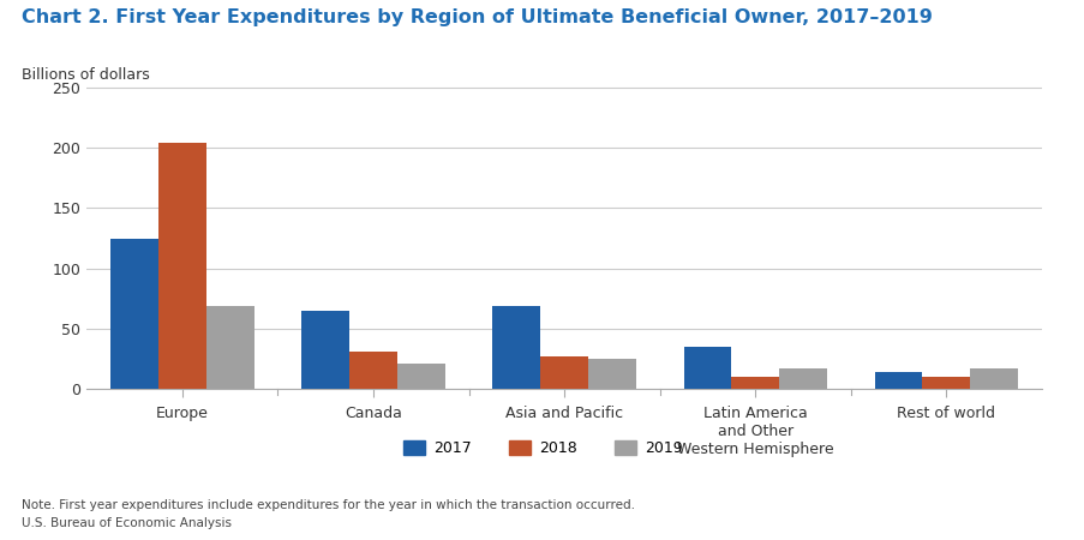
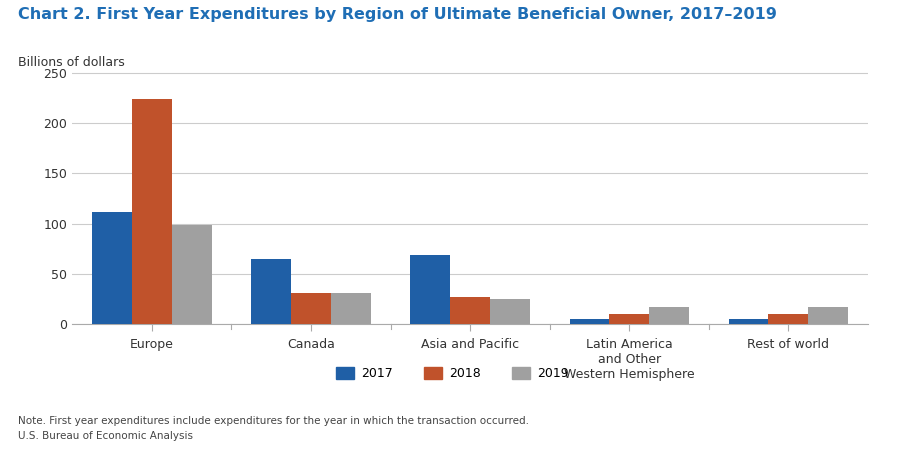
2017/Europe: 125 -> 112
2018/Europe: 204 -> 224
2019/Europe: 69 -> 99
2019/Canada: 21 -> 31
2017/Latin America and Other Western Hemisphere: 35 -> 5
2017/Rest of world: 14 -> 5
